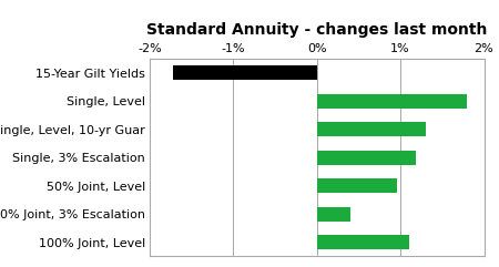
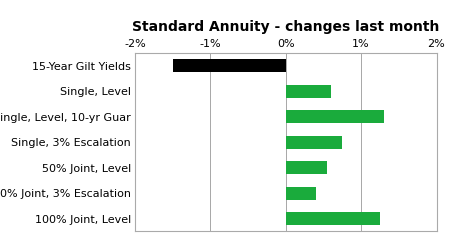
15-Year Gilt Yields: -1.72% -> -1.50%
Single, Level: 1.80% -> 0.60%
Single, 3% Escalation: 1.18% -> 0.75%
50% Joint, Level: 0.96% -> 0.55%
100% Joint, Level: 1.10% -> 1.25%
